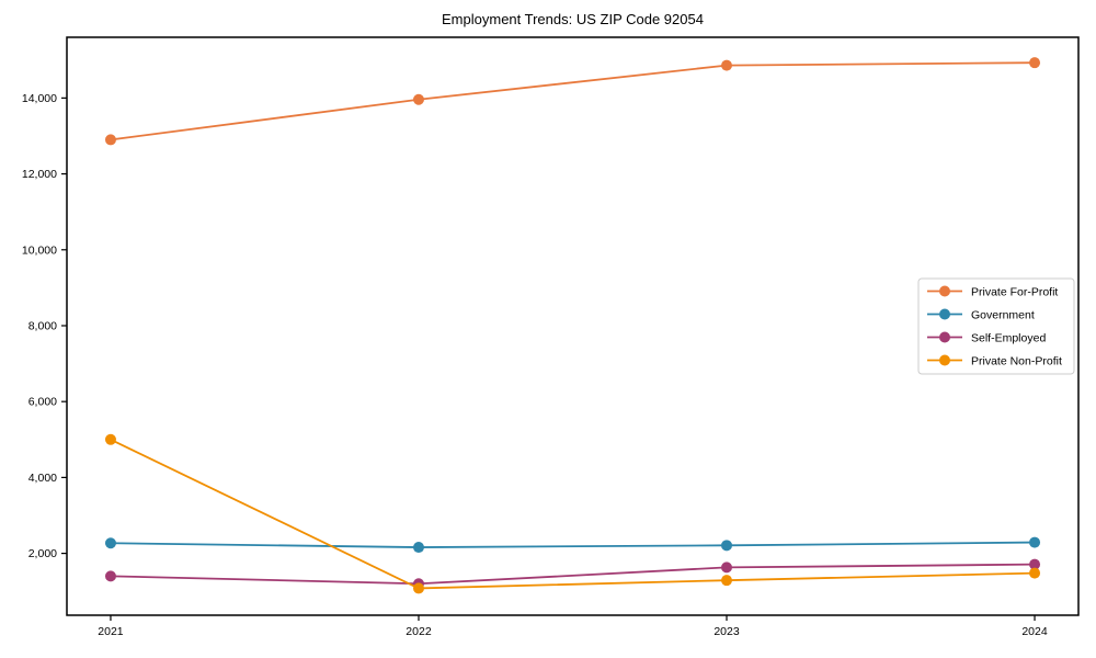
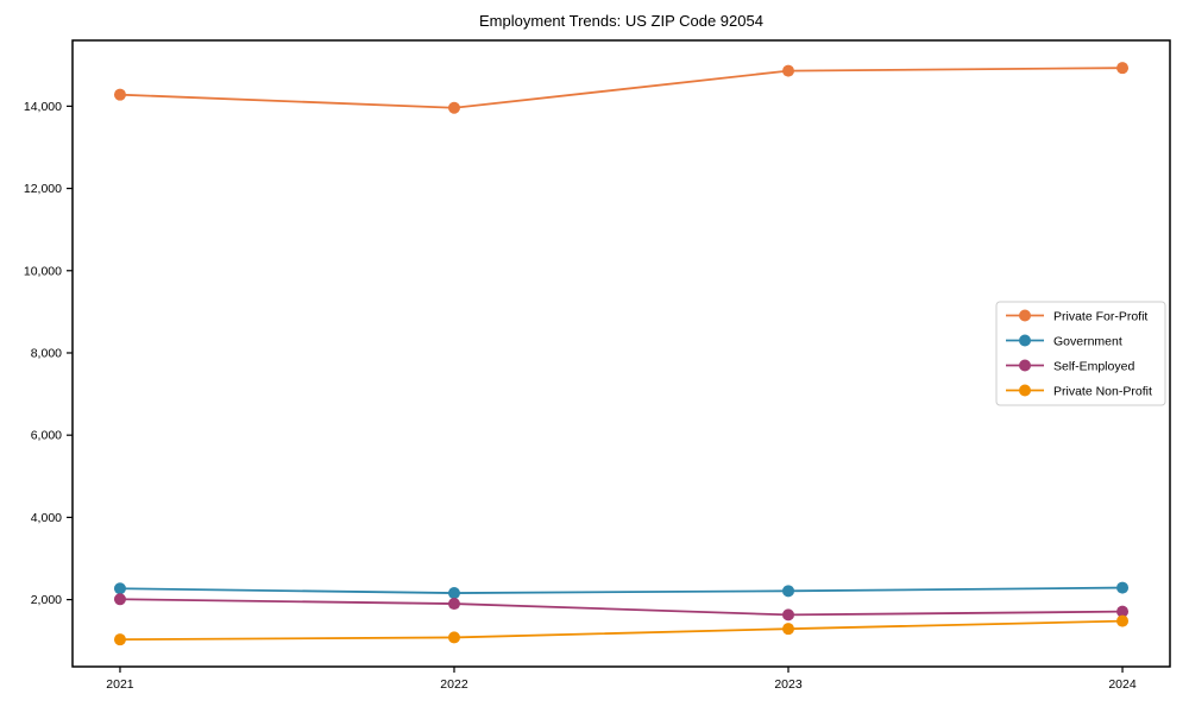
Private For-Profit/2021: 12900 -> 14300
Self-Employed/2021: 1400 -> 2000
Private Non-Profit/2021: 5000 -> 1000
Self-Employed/2022: 1200 -> 1900
